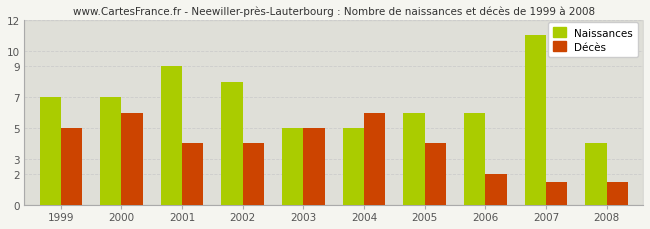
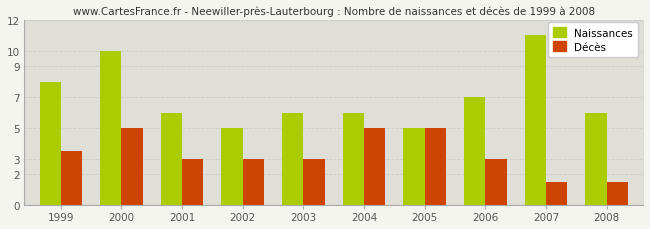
Naissances/1999: 7 -> 8
Décès/1999: 5.0 -> 3.5
Naissances/2000: 7 -> 10
Décès/2000: 6.0 -> 5.0
Naissances/2001: 9 -> 6
Décès/2001: 4.0 -> 3.0
Naissances/2002: 8 -> 5
Décès/2002: 4.0 -> 3.0
Naissances/2003: 5 -> 6
Décès/2003: 5.0 -> 3.0
Naissances/2004: 5 -> 6
Décès/2004: 6.0 -> 5.0
Naissances/2005: 6 -> 5
Décès/2005: 4.0 -> 5.0
Naissances/2006: 6 -> 7
Décès/2006: 2.0 -> 3.0
Naissances/2008: 4 -> 6
